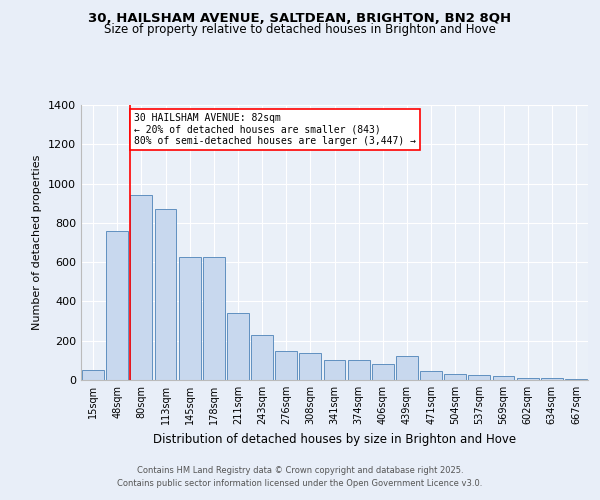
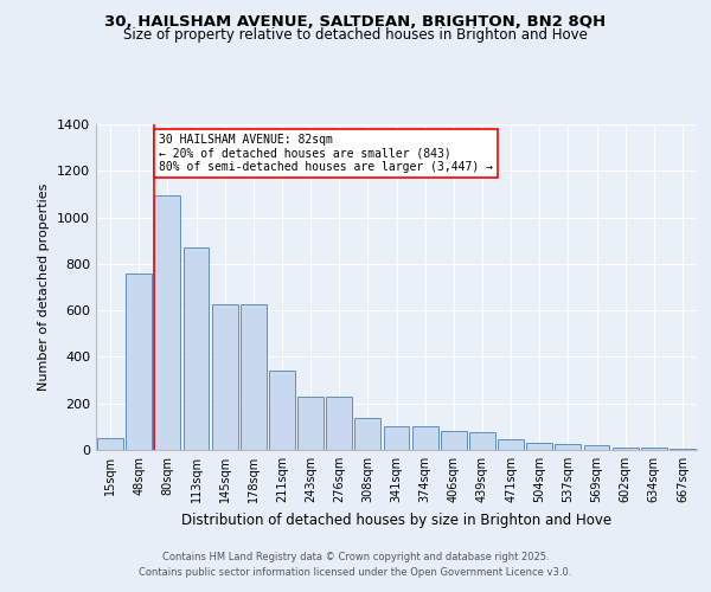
80sqm: 940 -> 1100
276sqm: 150 -> 230
439sqm: 120 -> 80
